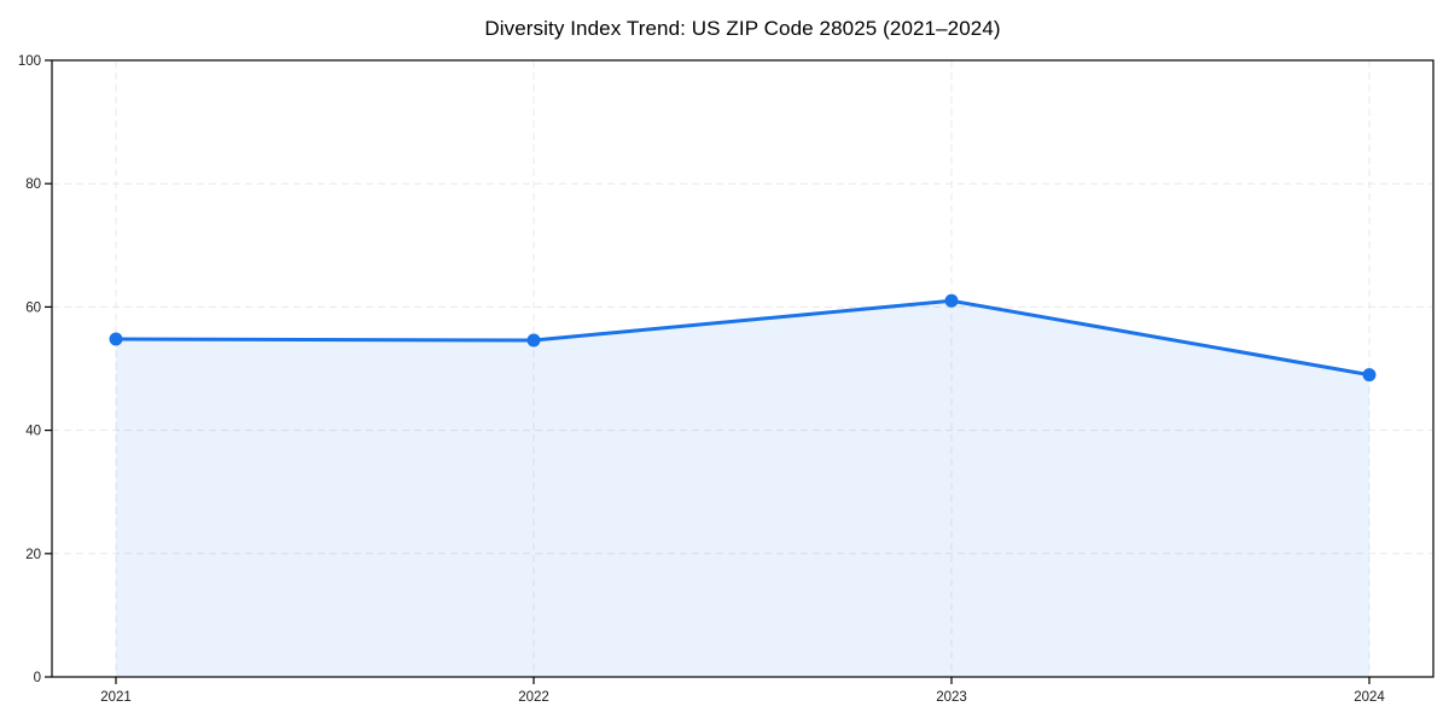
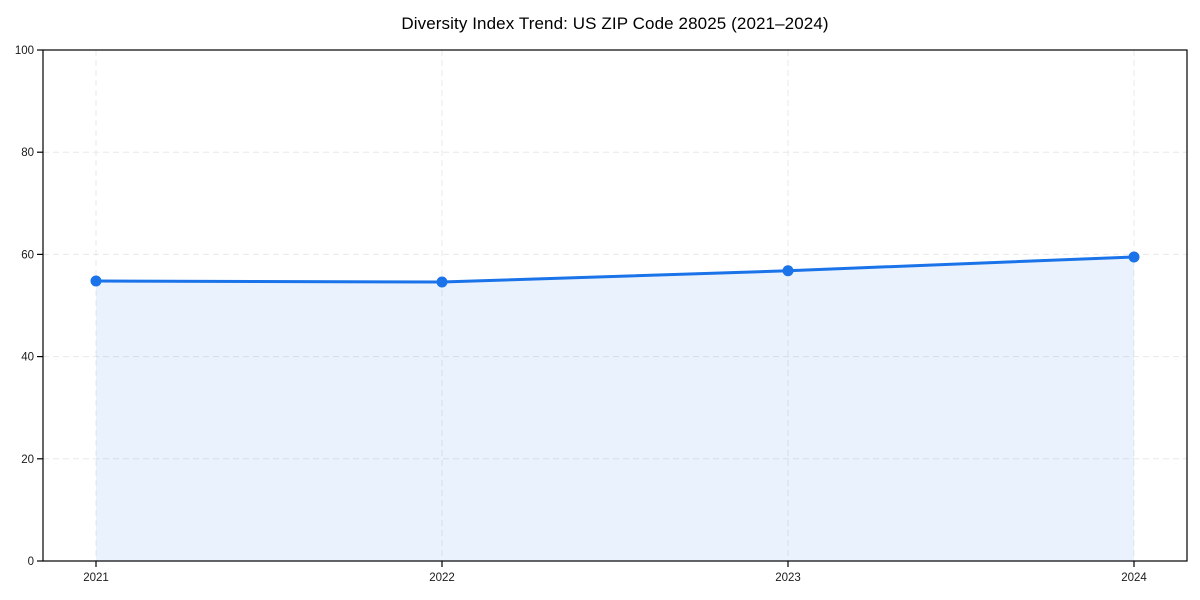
2023: 61 -> 57
2024: 49 -> 60
